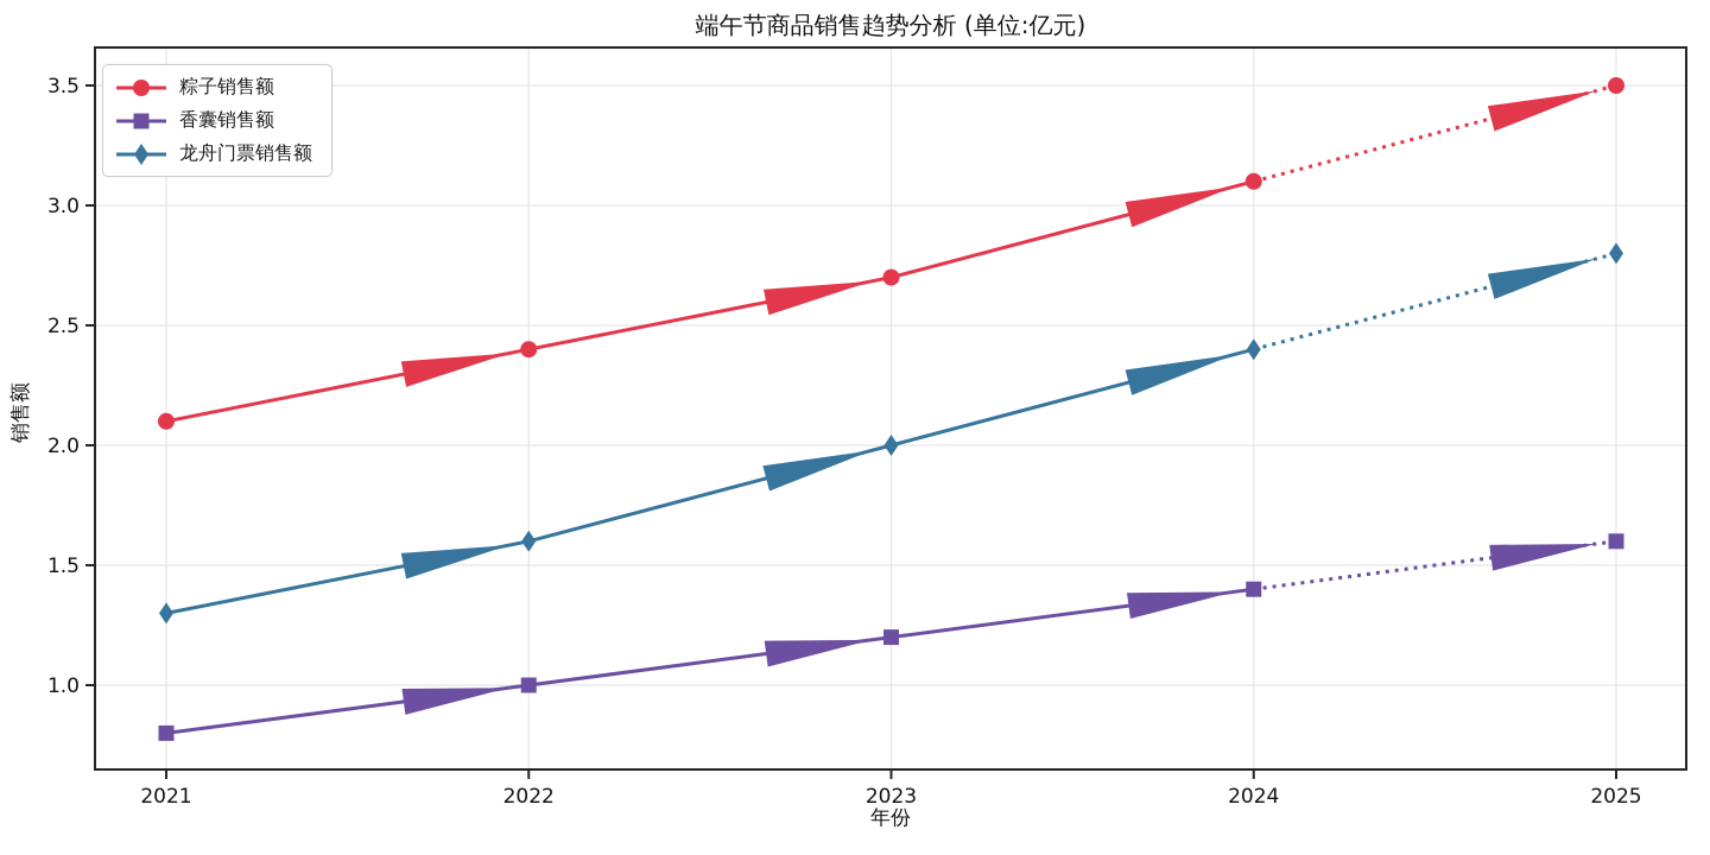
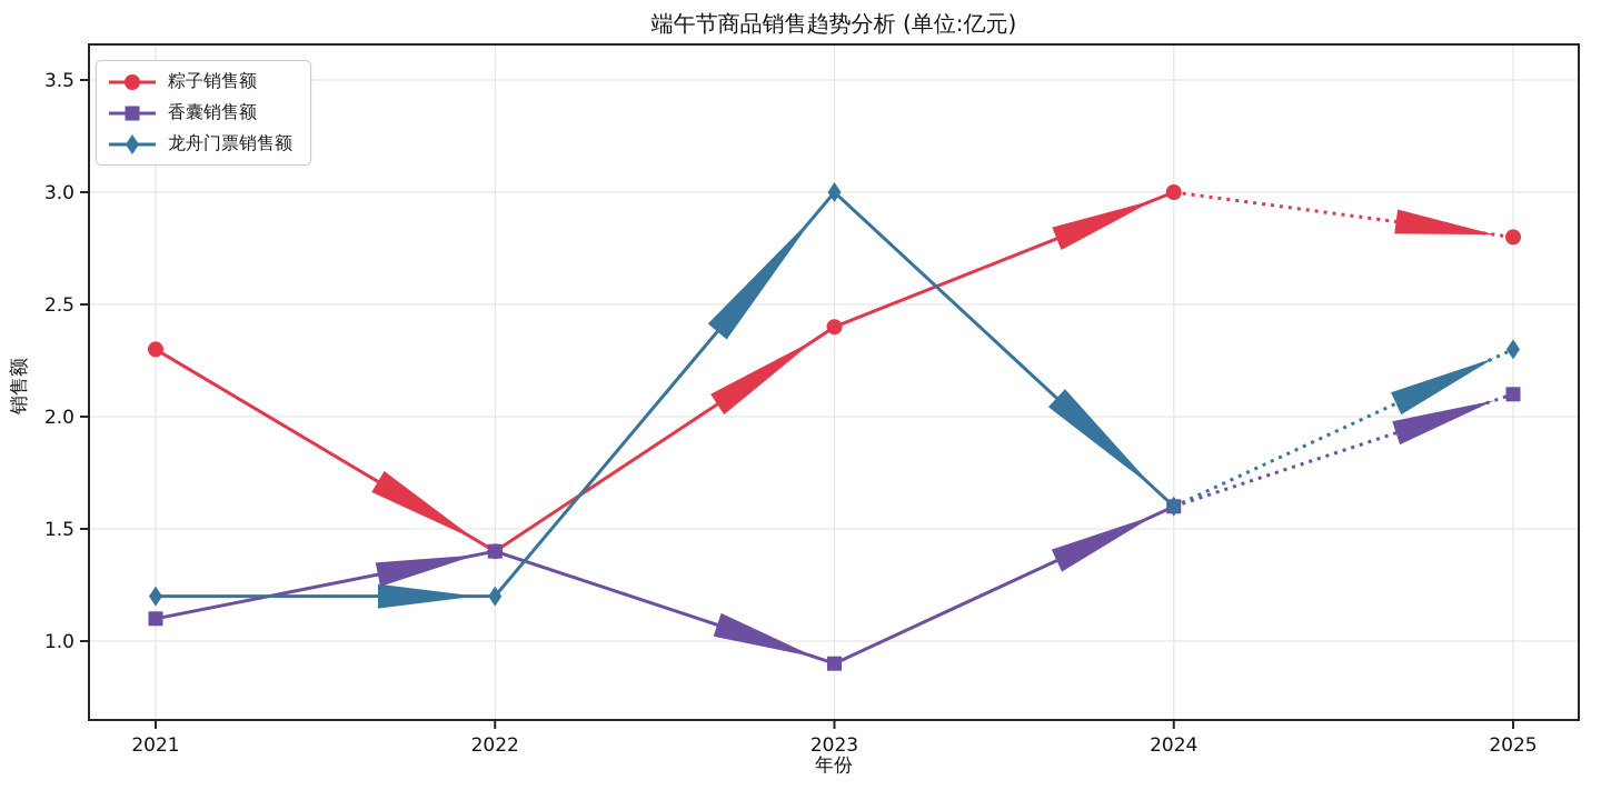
粽子销售额/2021: 2.1 -> 2.3
香囊销售额/2021: 0.8 -> 1.1
龙舟门票销售额/2021: 1.3 -> 1.2
粽子销售额/2022: 2.4 -> 1.4
香囊销售额/2022: 1.0 -> 1.4
龙舟门票销售额/2022: 1.6 -> 1.2
粽子销售额/2023: 2.7 -> 2.4
香囊销售额/2023: 1.2 -> 0.9
龙舟门票销售额/2023: 2.0 -> 3.0
粽子销售额/2024: 3.1 -> 3.0
香囊销售额/2024: 1.4 -> 1.6
龙舟门票销售额/2024: 2.4 -> 1.6
粽子销售额/2025: 3.5 -> 2.8
香囊销售额/2025: 1.6 -> 2.1
龙舟门票销售额/2025: 2.8 -> 2.3
